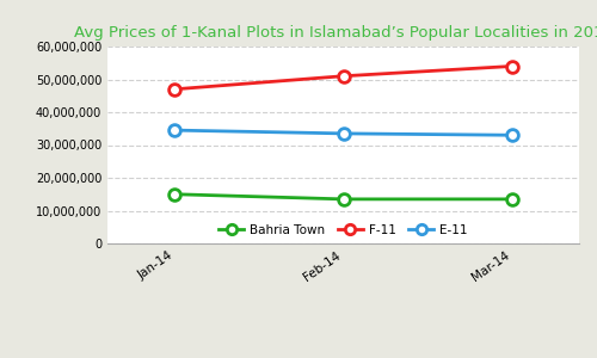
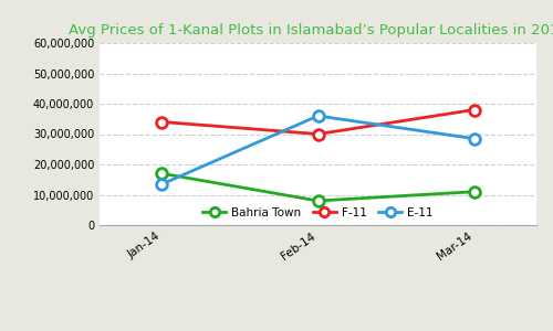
Bahria Town/Jan-14: 15,000,000 -> 17,000,000
F-11/Jan-14: 47,000,000 -> 34,000,000
E-11/Jan-14: 34,500,000 -> 13,500,000
Bahria Town/Feb-14: 13,500,000 -> 8,000,000
F-11/Feb-14: 51,000,000 -> 30,000,000
E-11/Feb-14: 33,500,000 -> 36,000,000
Bahria Town/Mar-14: 13,500,000 -> 11,000,000
F-11/Mar-14: 54,000,000 -> 38,000,000
E-11/Mar-14: 33,000,000 -> 28,500,000
